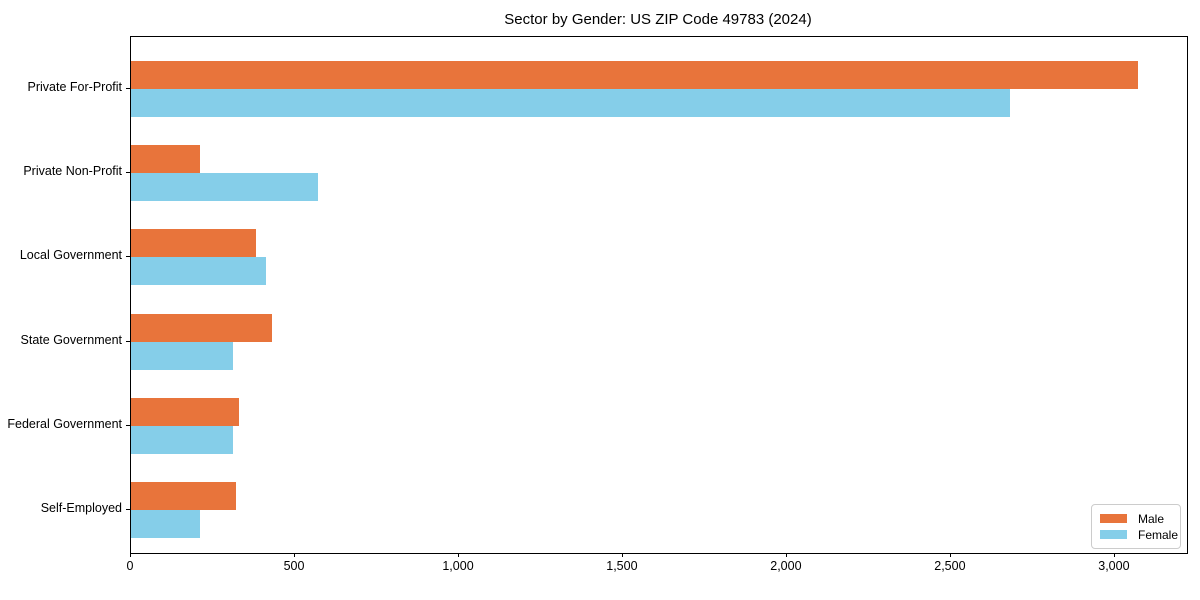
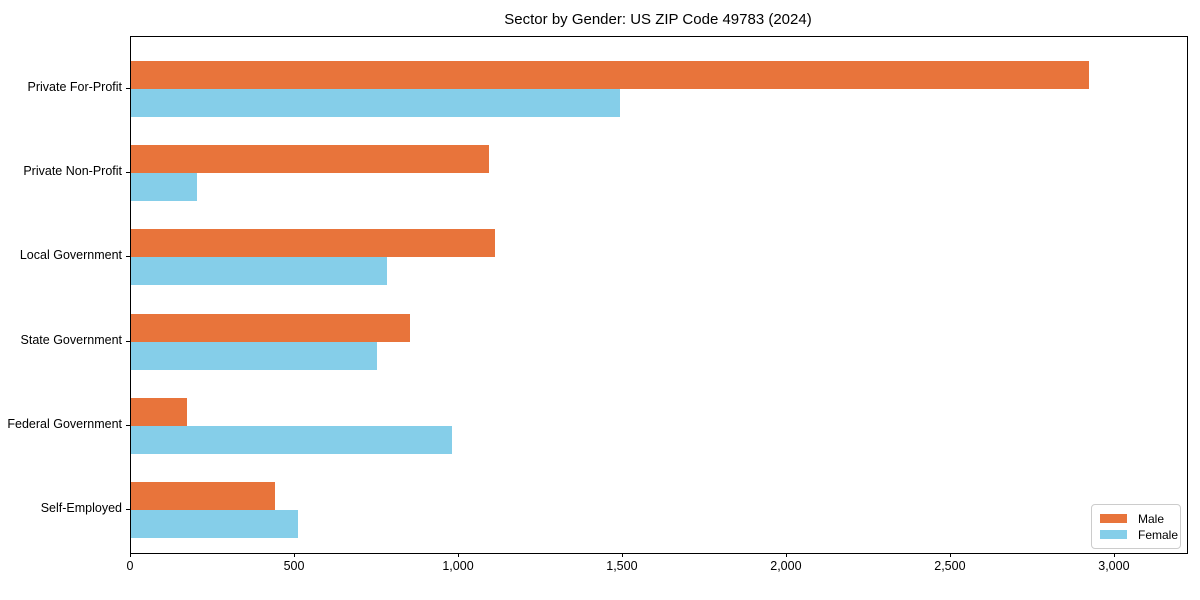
Male/Private For-Profit: 3070 -> 2920
Female/Private For-Profit: 2680 -> 1490
Male/Private Non-Profit: 210 -> 1090
Female/Private Non-Profit: 570 -> 200
Male/Local Government: 380 -> 1110
Female/Local Government: 410 -> 780
Male/State Government: 430 -> 850
Female/State Government: 310 -> 750
Male/Federal Government: 330 -> 170
Female/Federal Government: 310 -> 980
Male/Self-Employed: 320 -> 440
Female/Self-Employed: 210 -> 510
